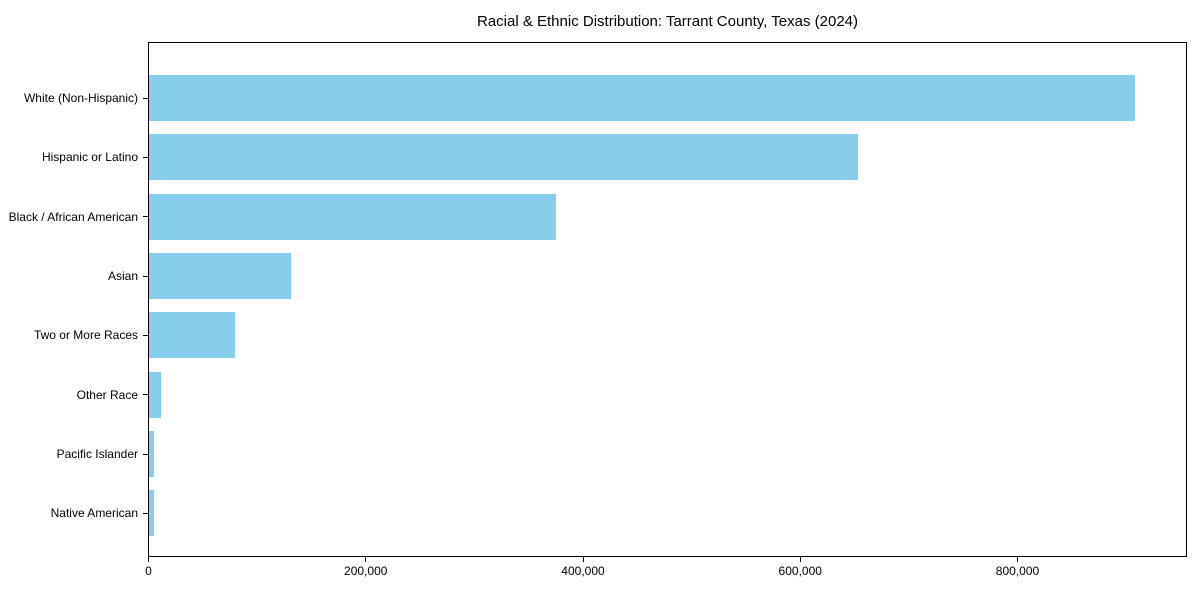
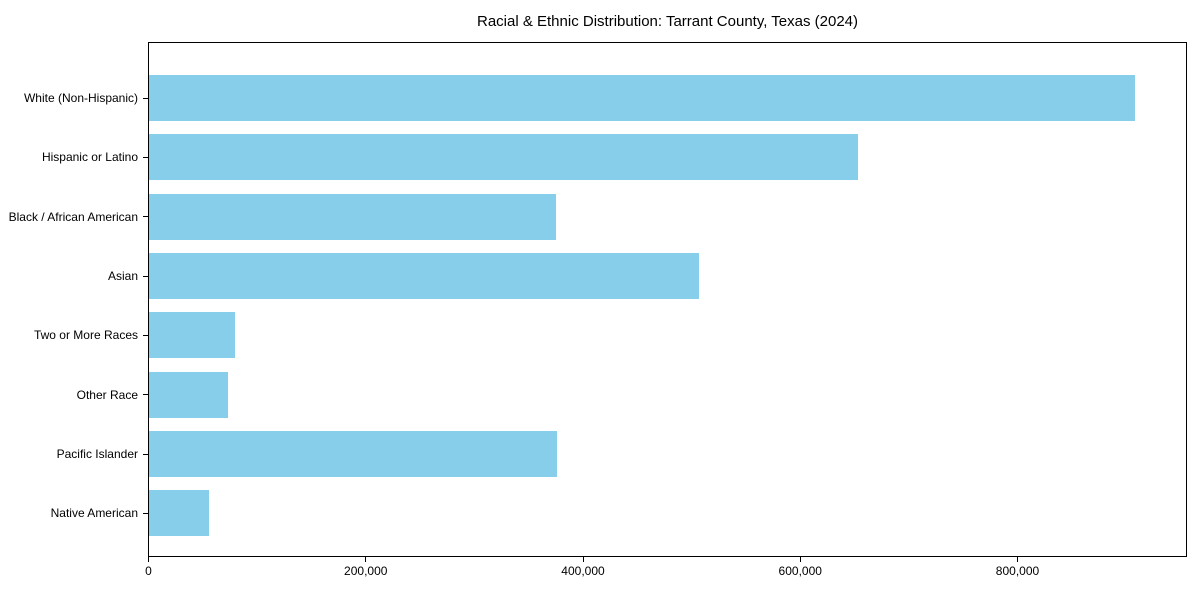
Asian: 131000 -> 506000
Other Race: 11000 -> 73000
Pacific Islander: 4000 -> 376000
Native American: 4000 -> 55000
